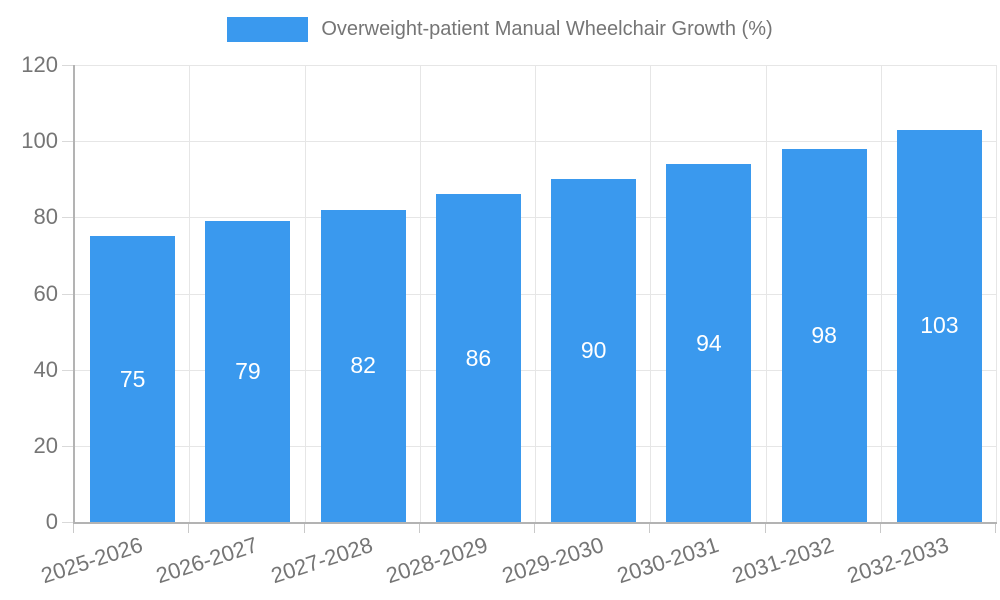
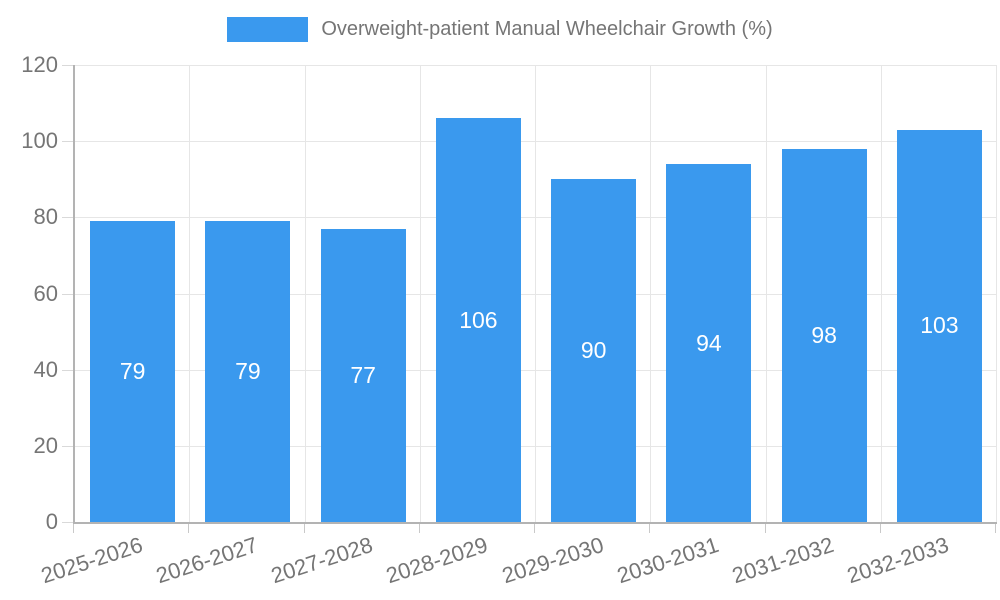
2025-2026: 75 -> 79
2027-2028: 82 -> 77
2028-2029: 86 -> 106
